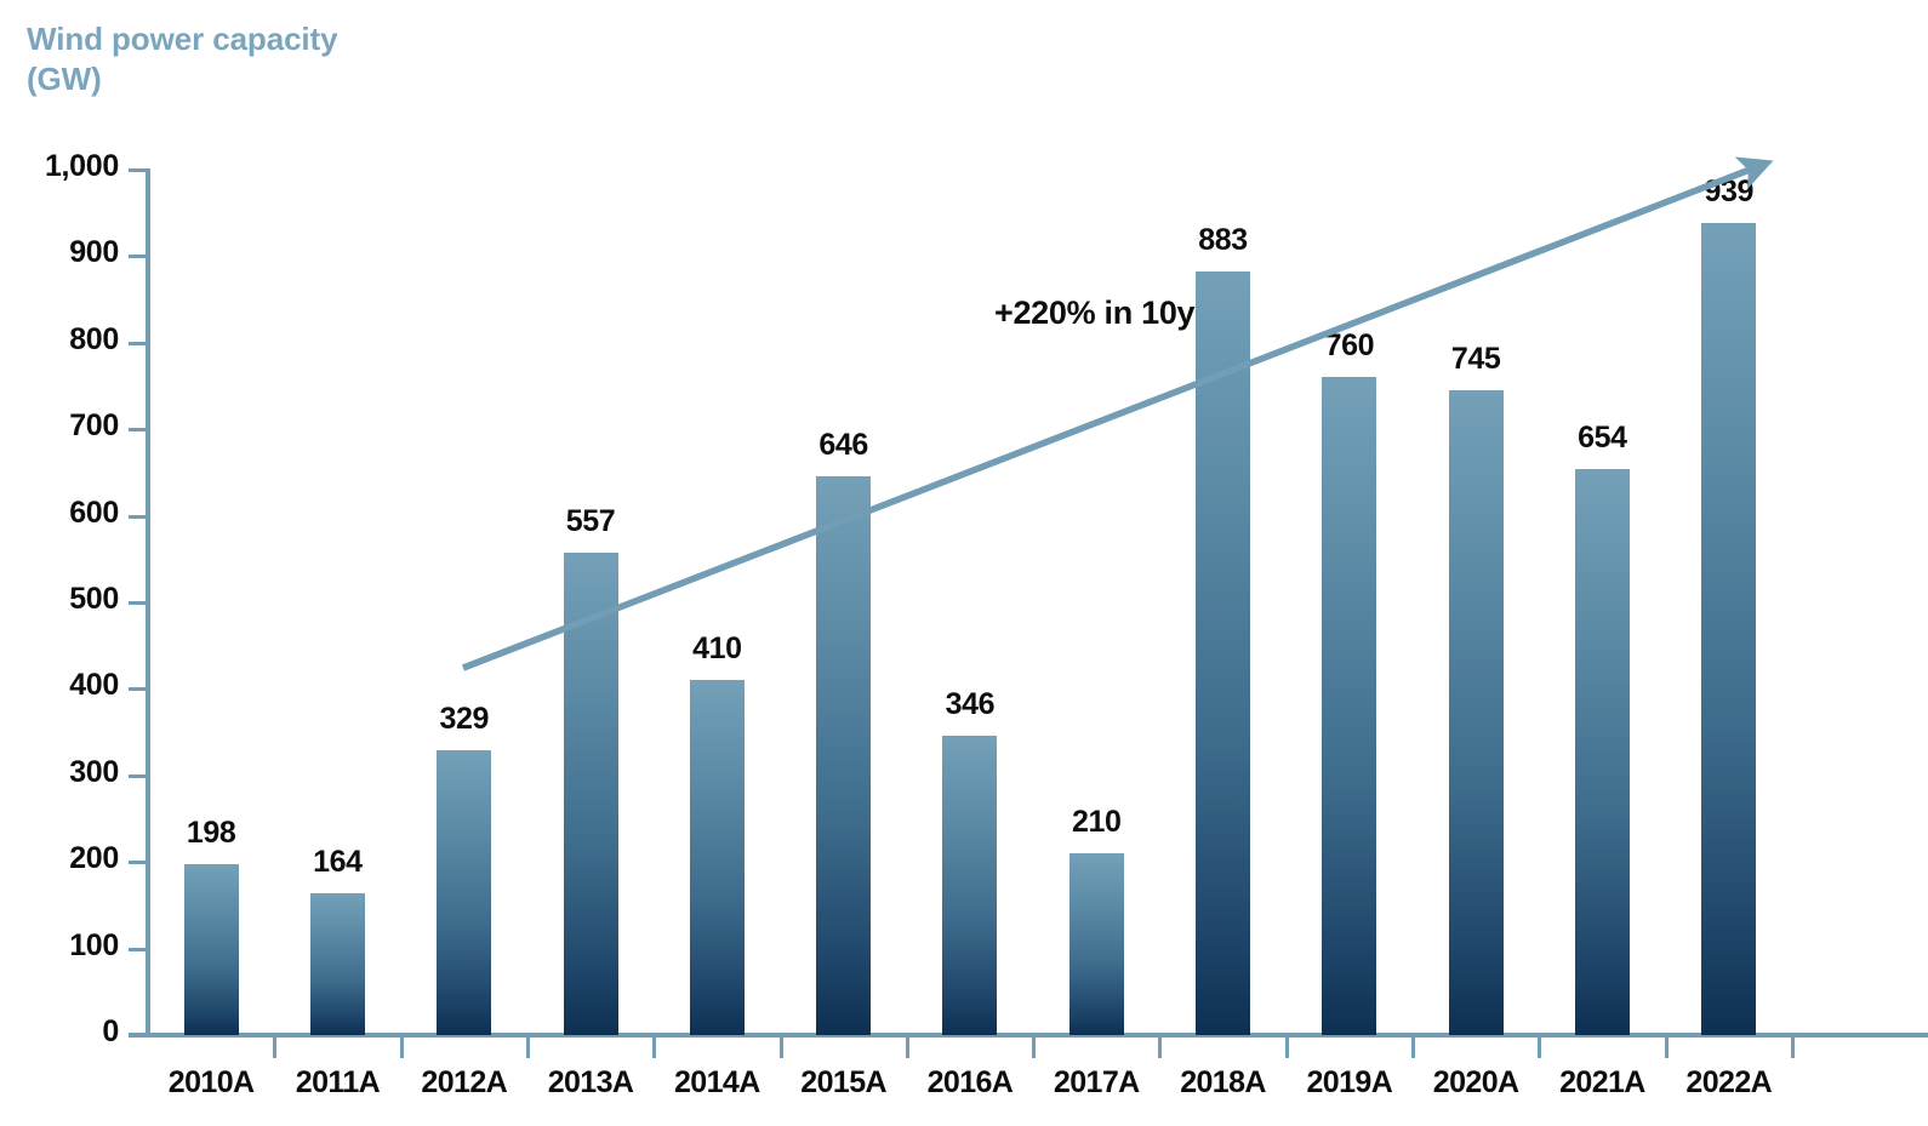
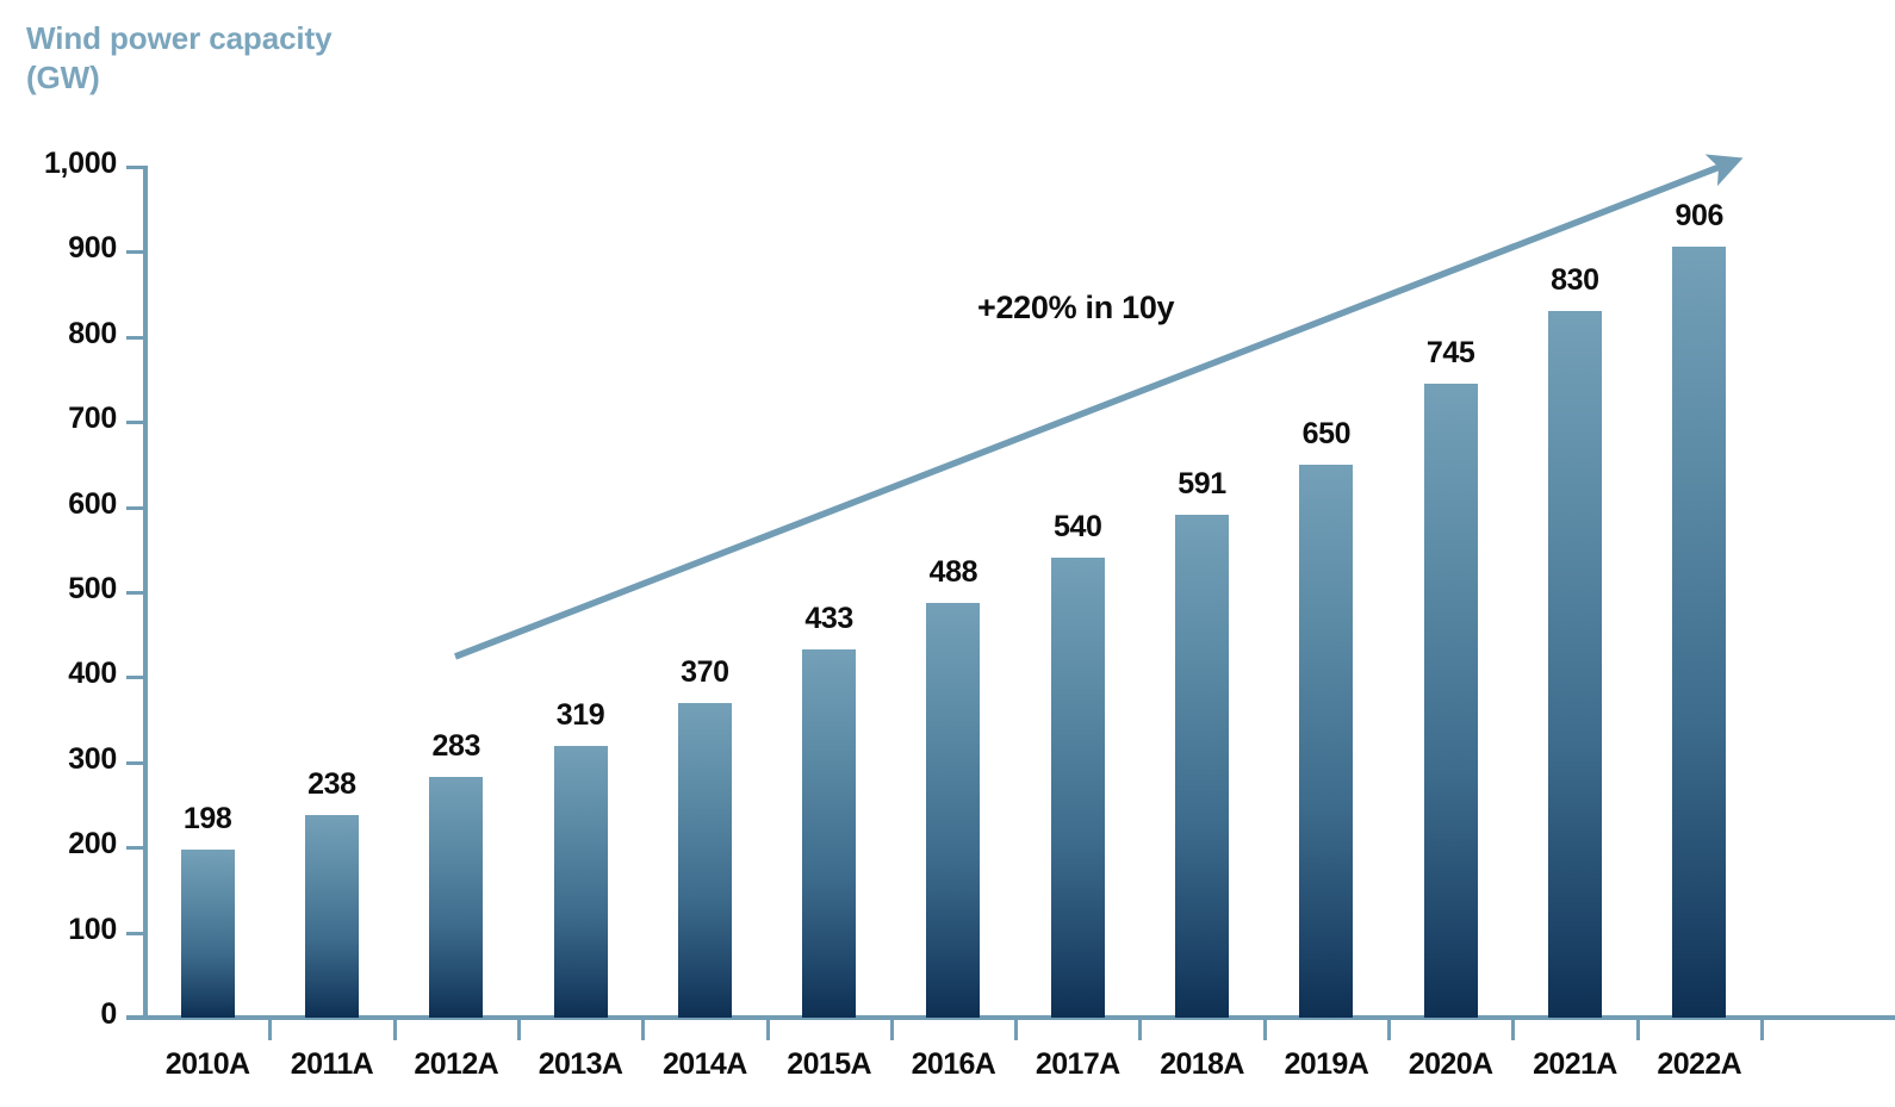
2011A: 164 -> 238
2012A: 329 -> 283
2013A: 557 -> 319
2014A: 410 -> 370
2015A: 646 -> 433
2016A: 346 -> 488
2017A: 210 -> 540
2018A: 883 -> 591
2019A: 760 -> 650
2021A: 654 -> 830
2022A: 939 -> 906
